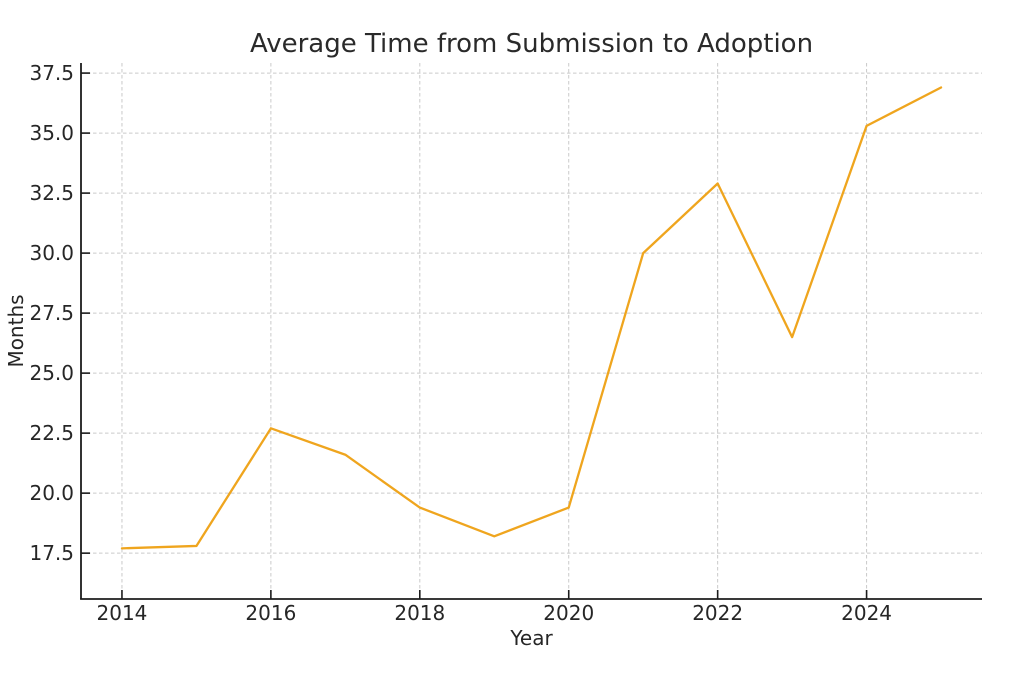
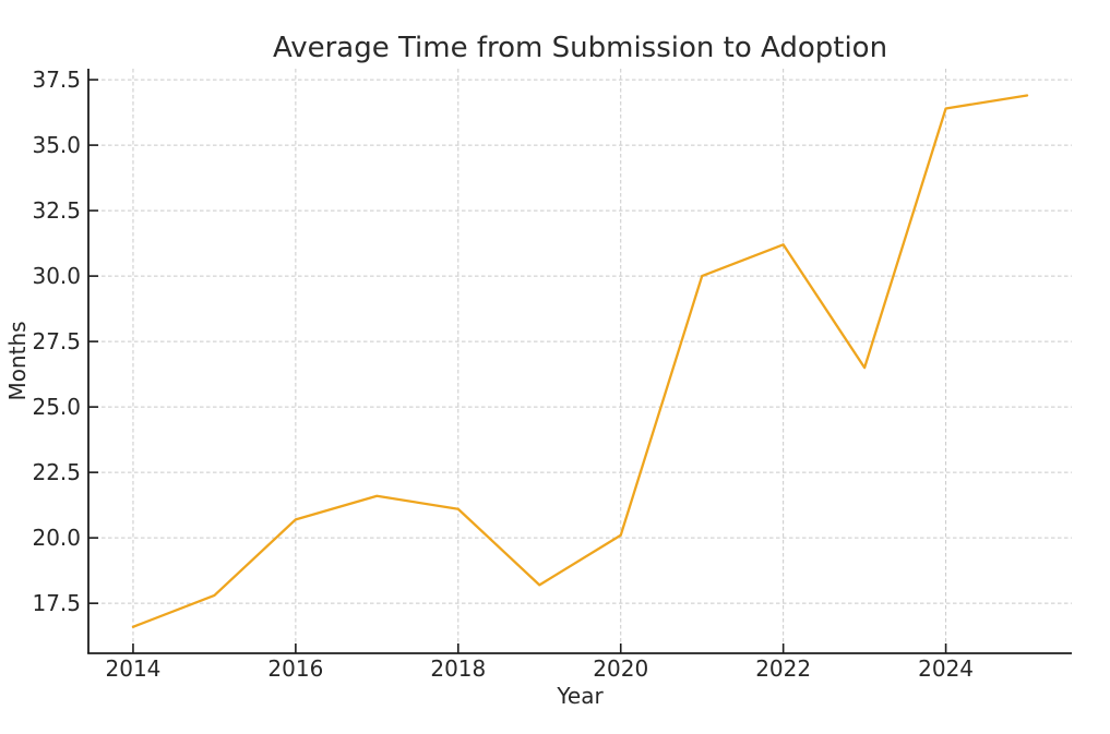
2014: 17.7 -> 16.6
2016: 22.7 -> 20.7
2018: 19.4 -> 21.1
2020: 19.4 -> 20.1
2022: 32.9 -> 31.2
2024: 35.3 -> 36.4
